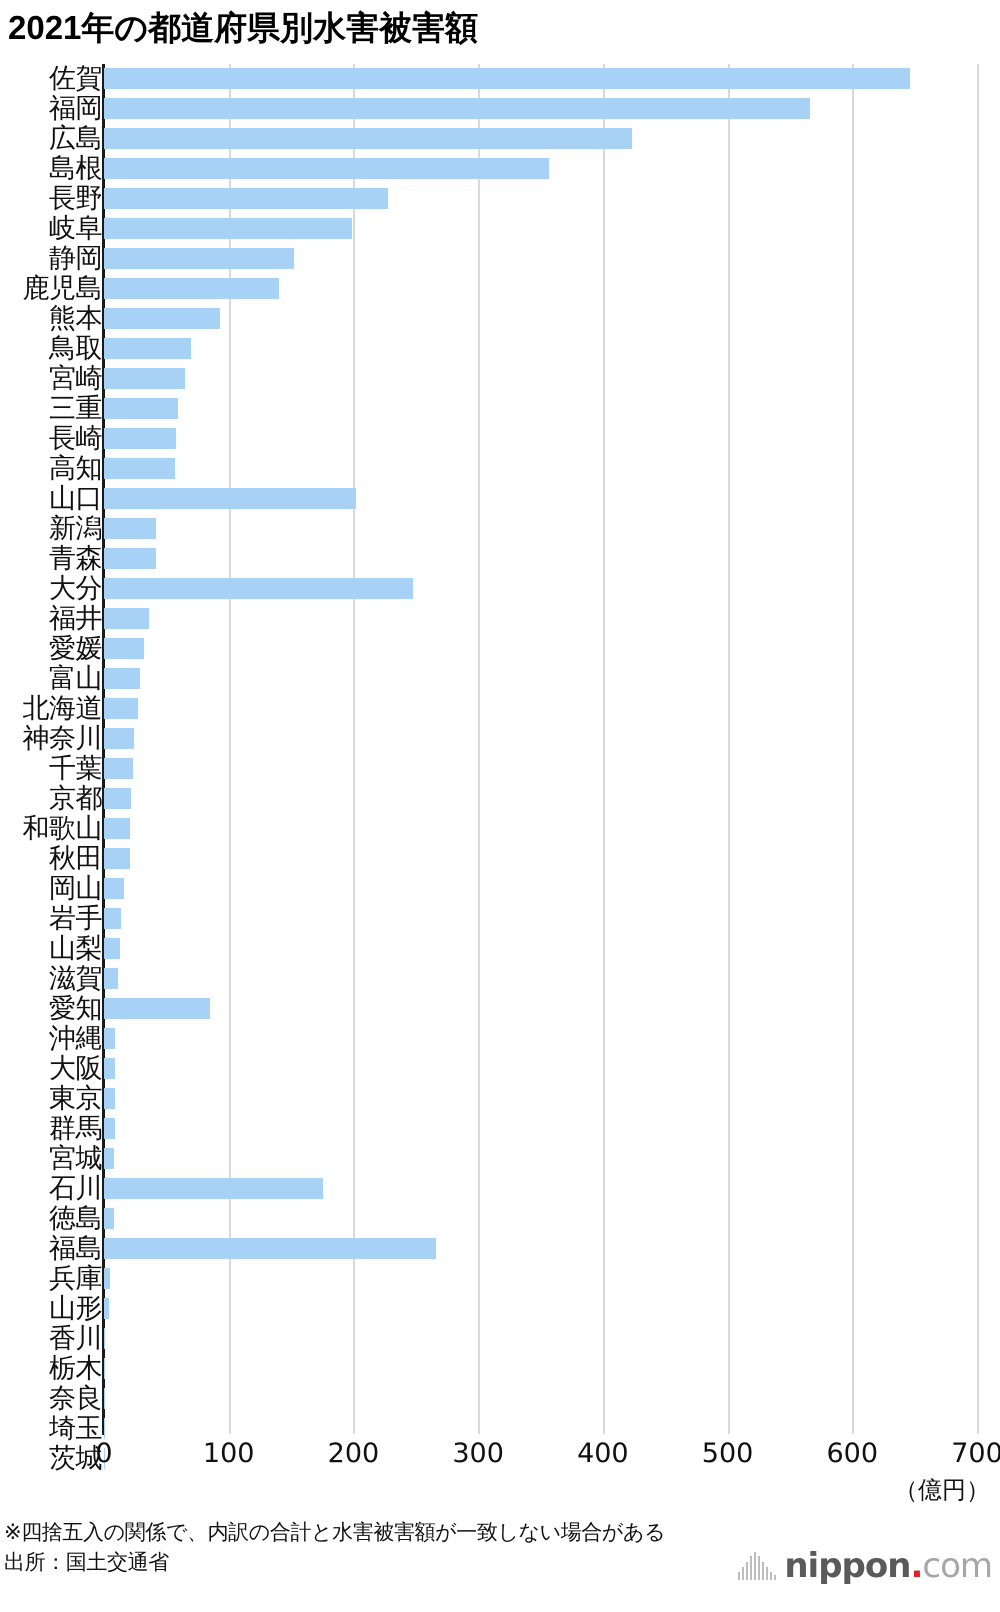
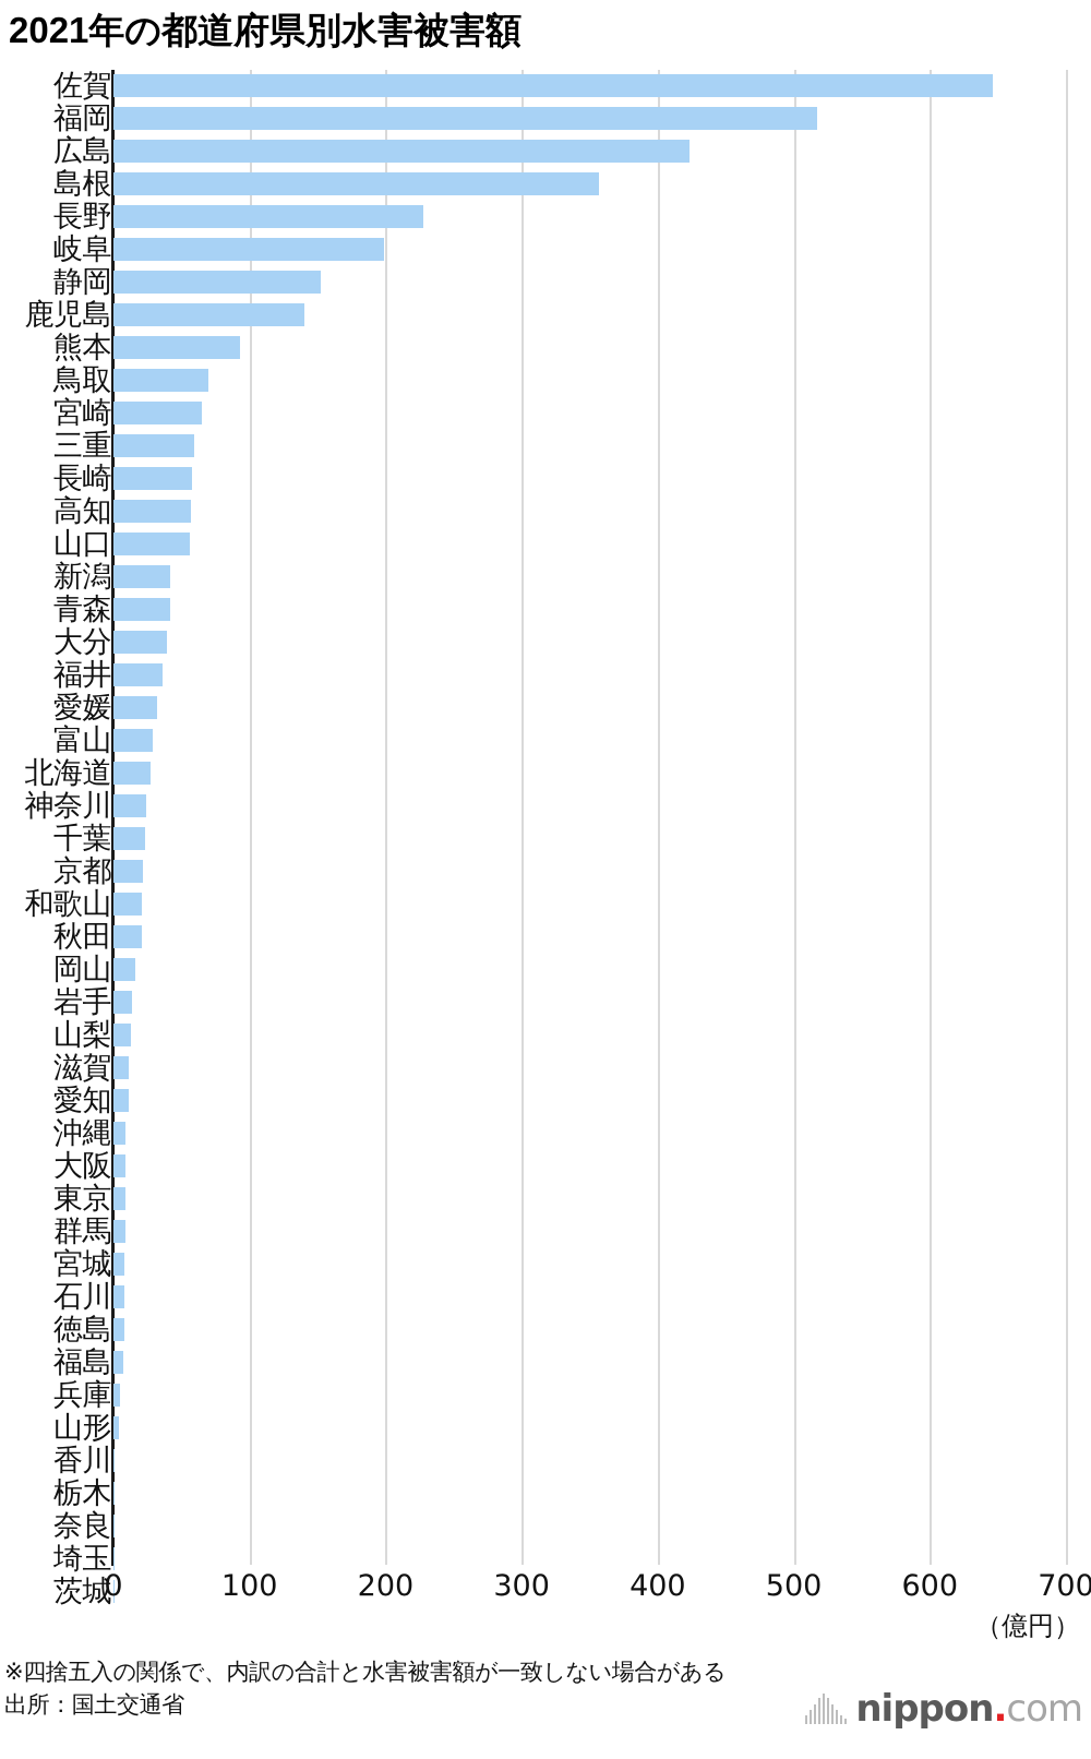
福岡: 566 -> 517
山口: 202 -> 56
大分: 248 -> 39
愛知: 85 -> 11
石川: 176 -> 8
福島: 266 -> 7
